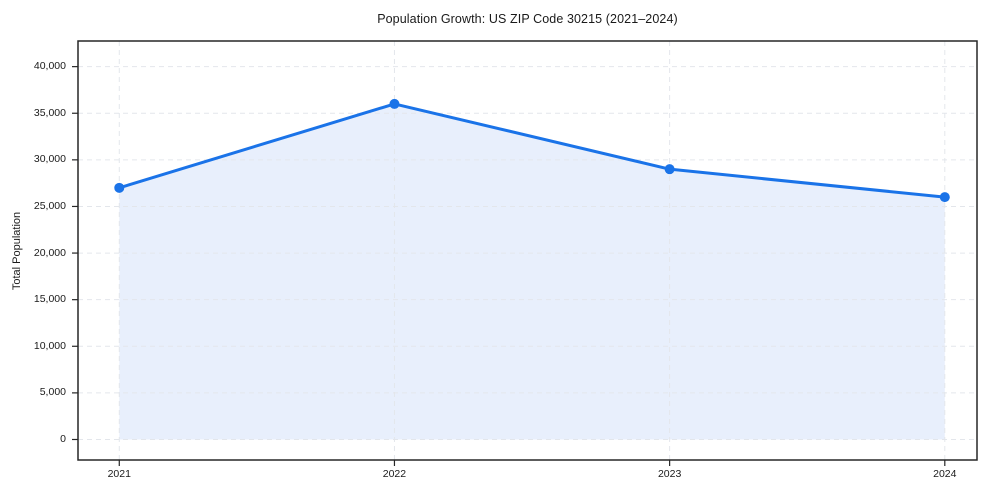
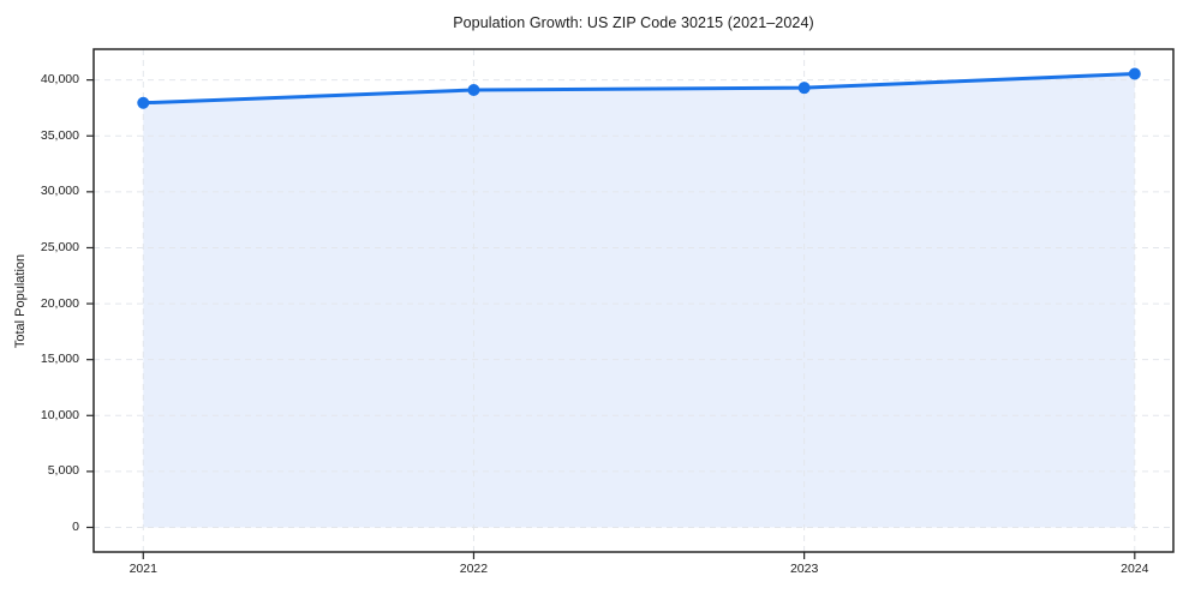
2021: 27000 -> 38000
2022: 36000 -> 39000
2023: 29000 -> 39000
2024: 26000 -> 41000
